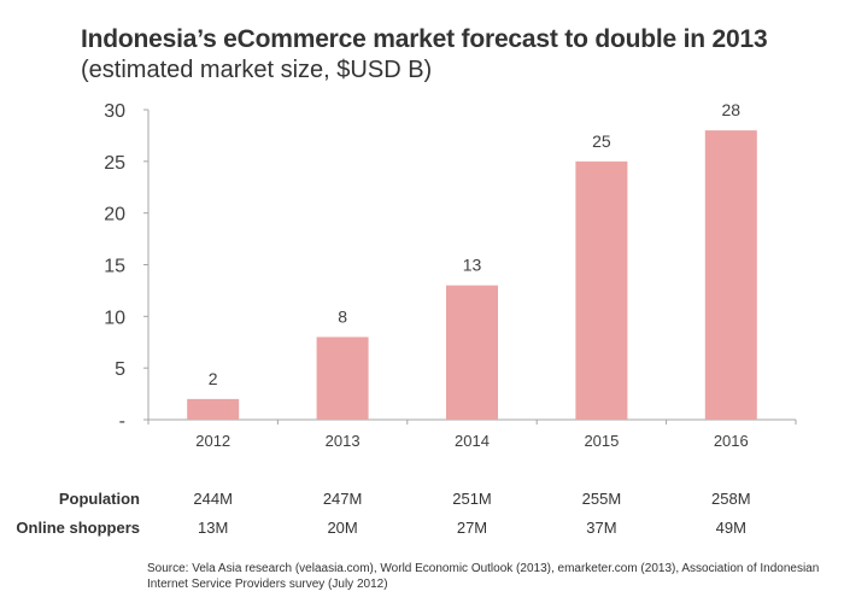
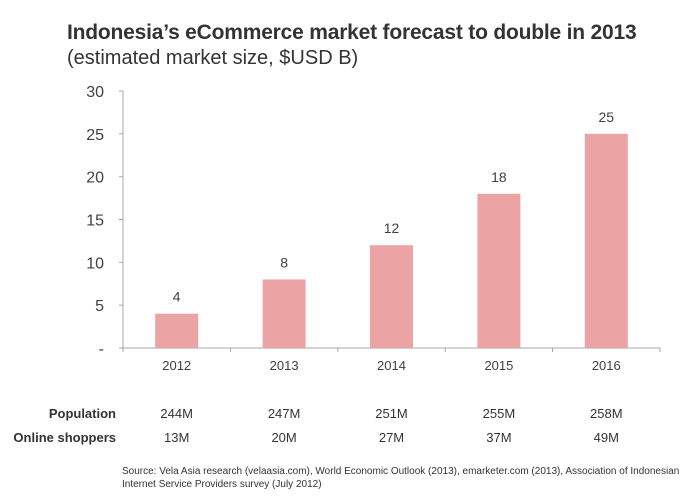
2012: 2 -> 4
2014: 13 -> 12
2015: 25 -> 18
2016: 28 -> 25
